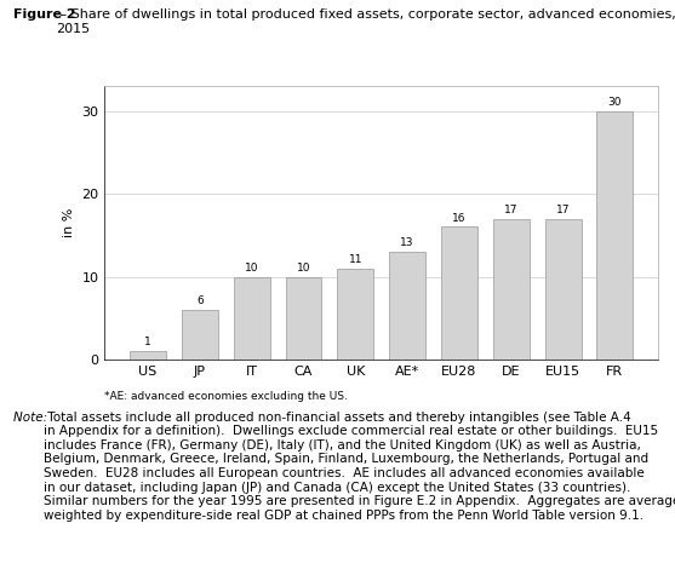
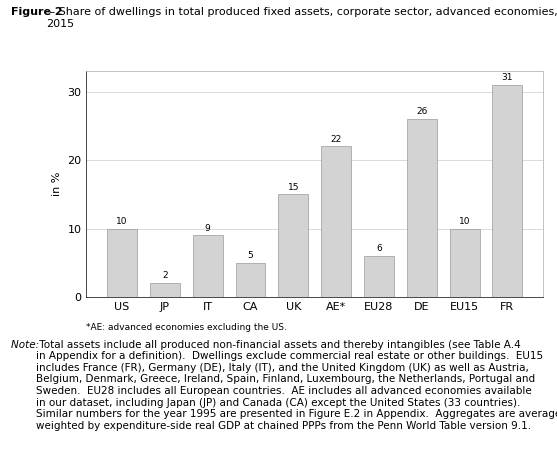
US: 1 -> 10
JP: 6 -> 2
IT: 10 -> 9
CA: 10 -> 5
UK: 11 -> 15
AE*: 13 -> 22
EU28: 16 -> 6
DE: 17 -> 26
EU15: 17 -> 10
FR: 30 -> 31
